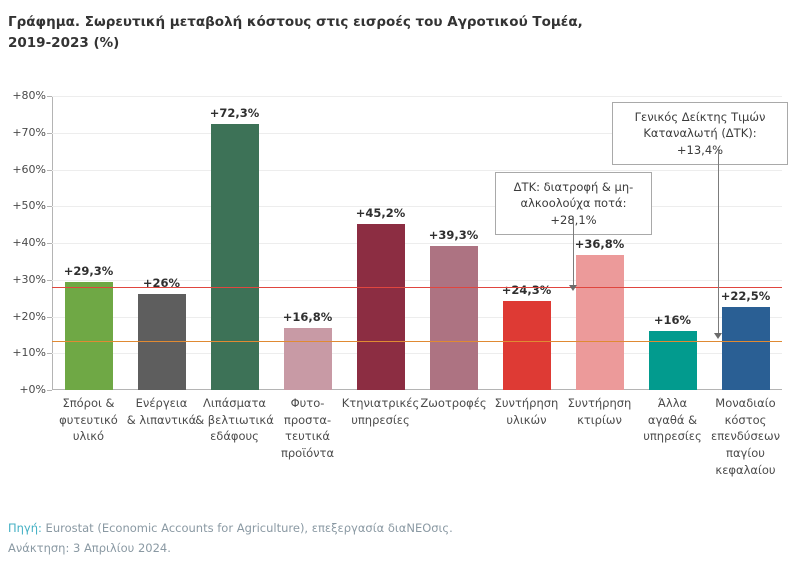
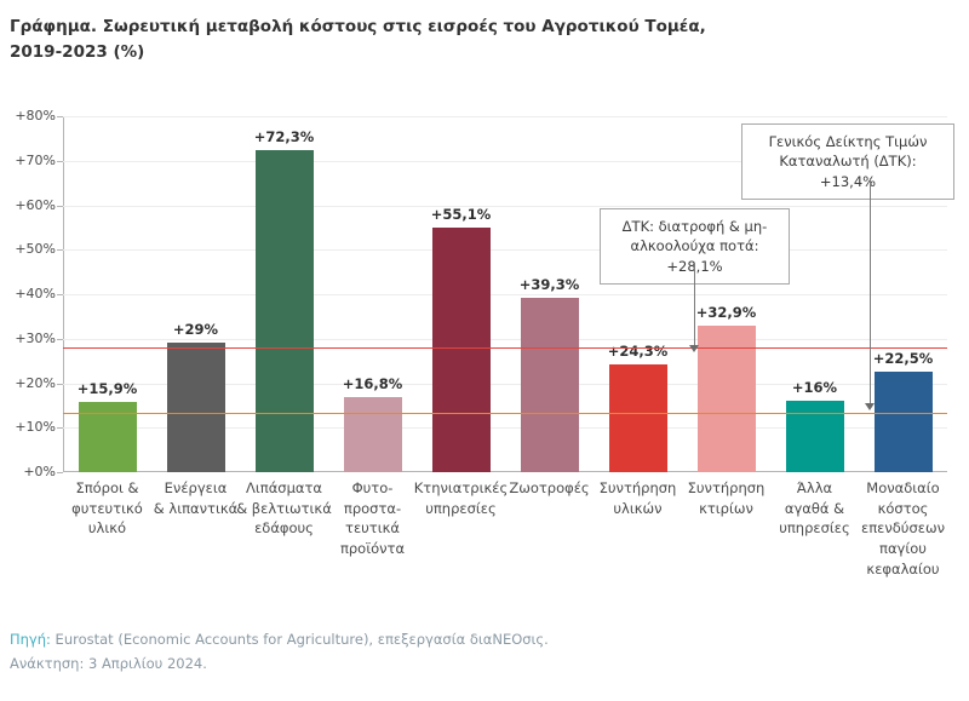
Σπόροι & φυτευτικό υλικό: +29,3% -> +15,9%
Ενέργεια & λιπαντικά: +26% -> +29%
Κτηνιατρικές υπηρεσίες: +45,2% -> +55,1%
Συντήρηση κτιρίων: +36,8% -> +32,9%
